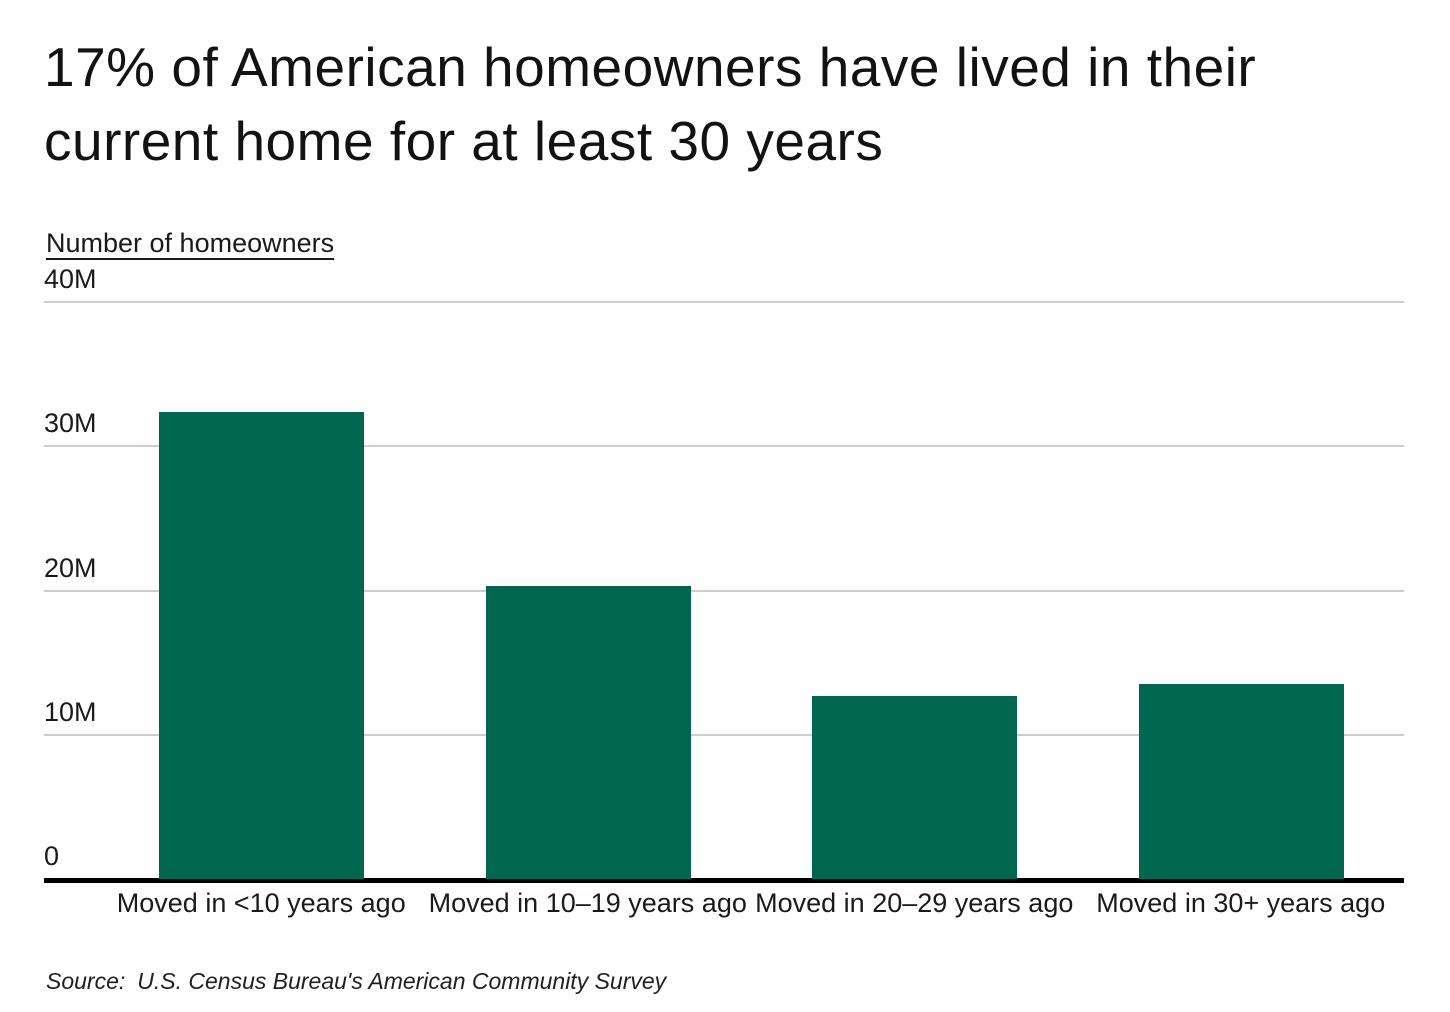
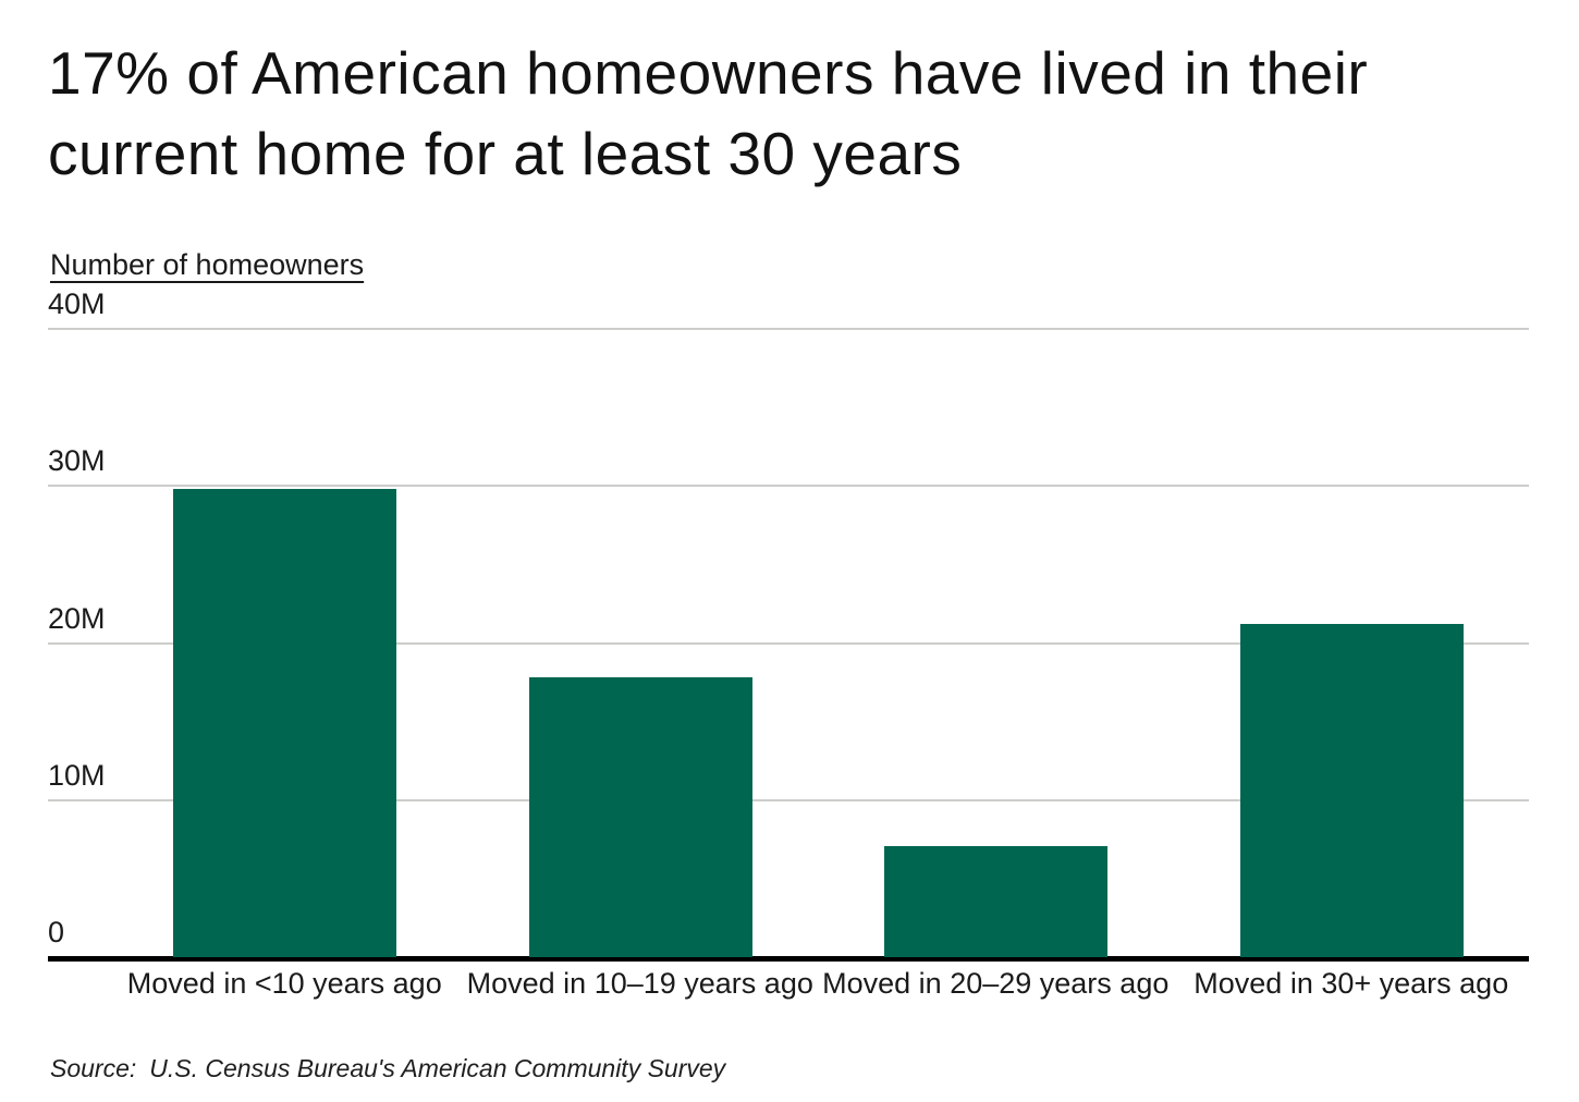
Moved in <10 years ago: 32.4M -> 29.8M
Moved in 10–19 years ago: 20.3M -> 17.8M
Moved in 20–29 years ago: 12.7M -> 7.1M
Moved in 30+ years ago: 13.5M -> 21.2M
